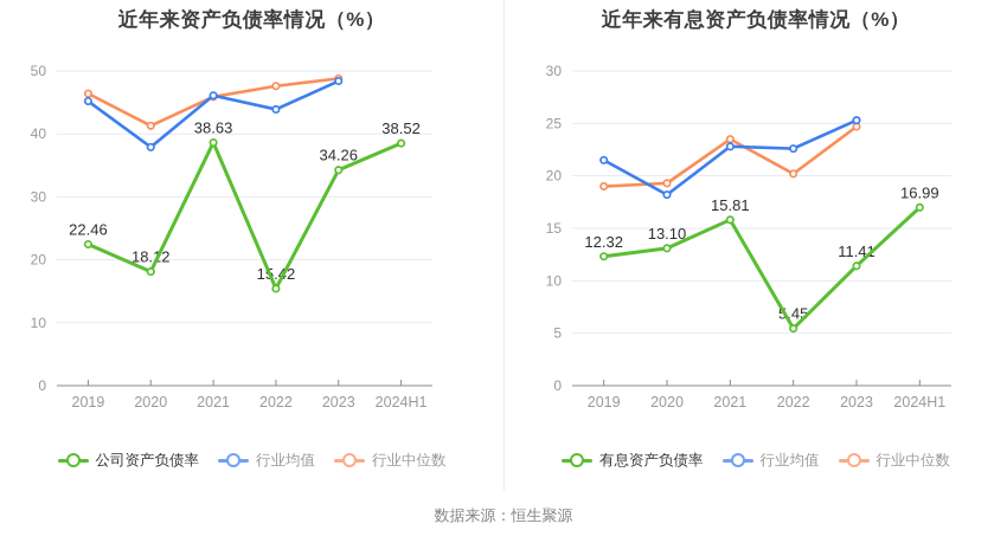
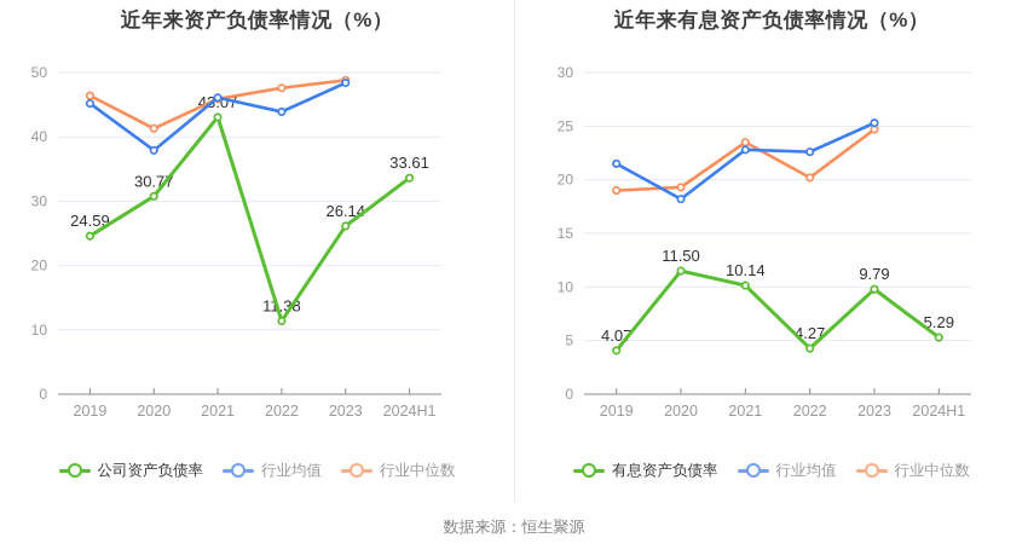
近年来资产负债率情况（%）/公司资产负债率/2019: 22.46 -> 24.59
近年来资产负债率情况（%）/公司资产负债率/2020: 18.12 -> 30.77
近年来资产负债率情况（%）/公司资产负债率/2021: 38.63 -> 43.07
近年来资产负债率情况（%）/公司资产负债率/2022: 15.42 -> 11.38
近年来资产负债率情况（%）/公司资产负债率/2023: 34.26 -> 26.14
近年来资产负债率情况（%）/公司资产负债率/2024H1: 38.52 -> 33.61
近年来有息资产负债率情况（%）/有息资产负债率/2019: 12.32 -> 4.07
近年来有息资产负债率情况（%）/有息资产负债率/2020: 13.10 -> 11.50
近年来有息资产负债率情况（%）/有息资产负债率/2021: 15.81 -> 10.14
近年来有息资产负债率情况（%）/有息资产负债率/2022: 5.45 -> 4.27
近年来有息资产负债率情况（%）/有息资产负债率/2023: 11.41 -> 9.79
近年来有息资产负债率情况（%）/有息资产负债率/2024H1: 16.99 -> 5.29
